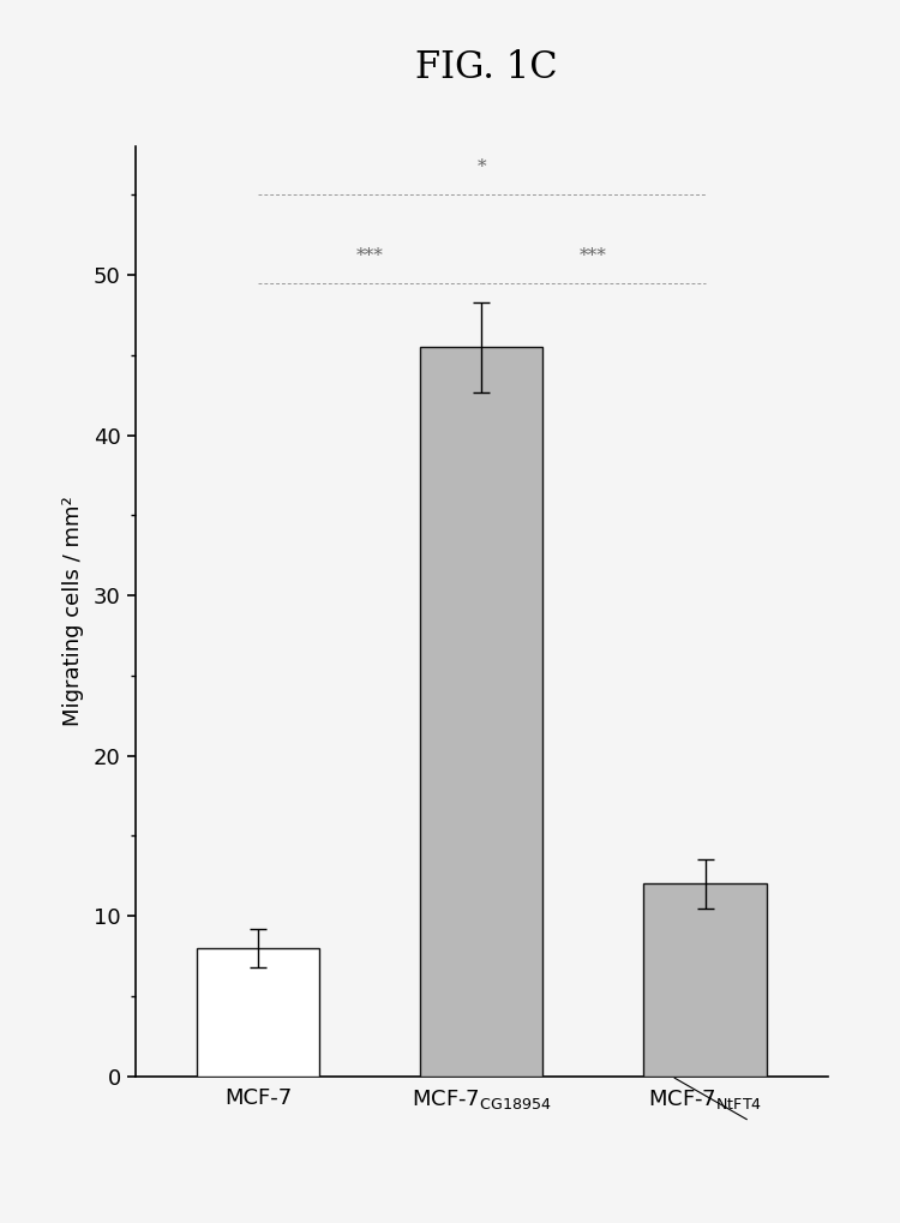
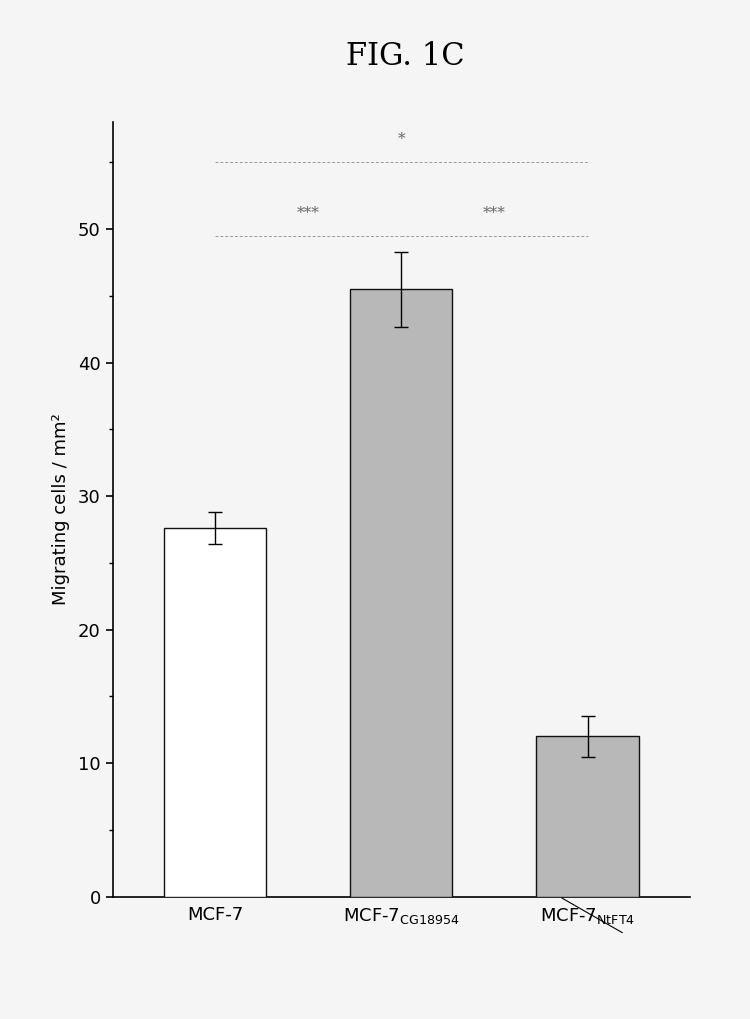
MCF-7: 8.0 -> 27.6
